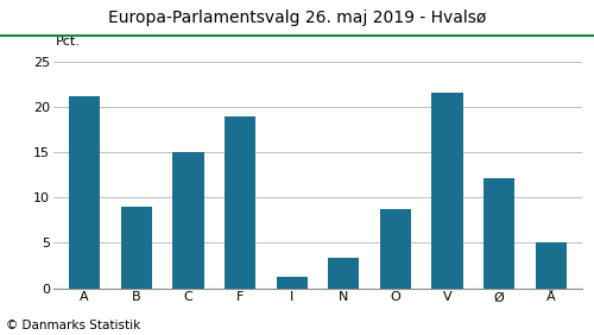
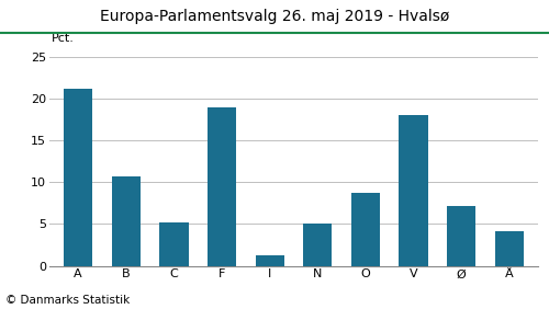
B: 9.0 -> 10.7
C: 15.0 -> 5.2
N: 3.4 -> 5.0
V: 21.6 -> 18.1
Ø: 12.2 -> 7.1
Å: 5.0 -> 4.1
